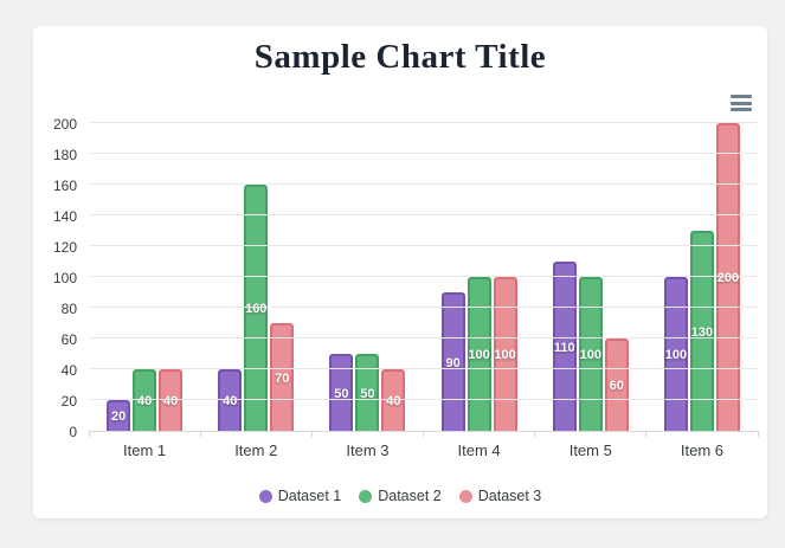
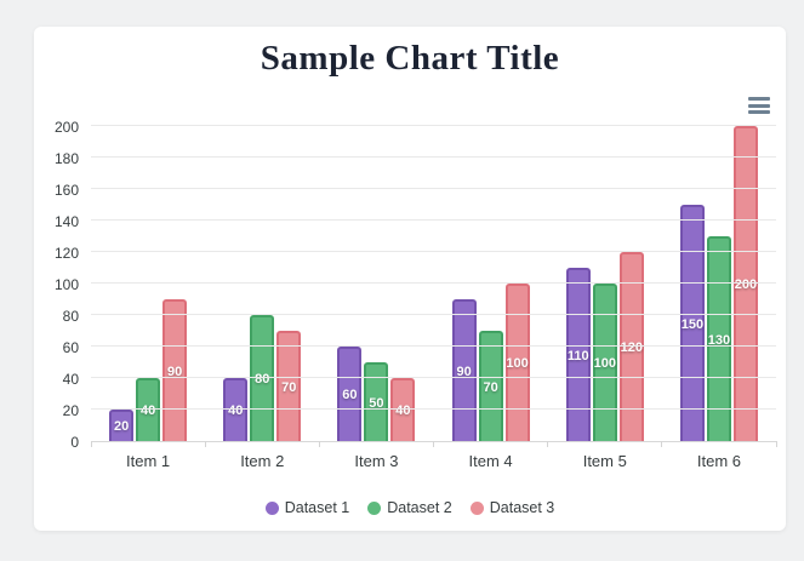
Dataset 3/Item 1: 40 -> 90
Dataset 2/Item 2: 160 -> 80
Dataset 1/Item 3: 50 -> 60
Dataset 2/Item 4: 100 -> 70
Dataset 3/Item 5: 60 -> 120
Dataset 1/Item 6: 100 -> 150
